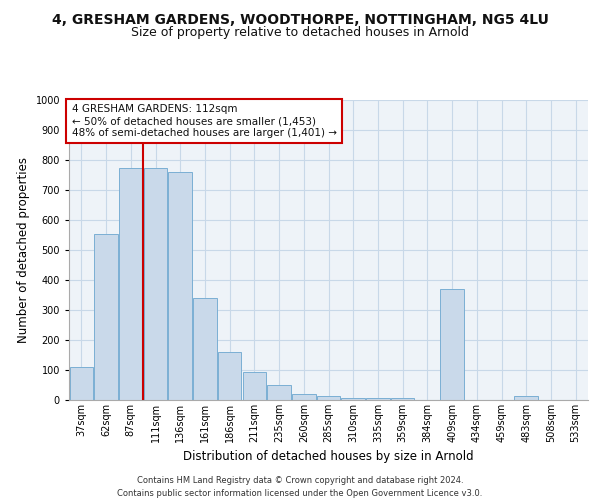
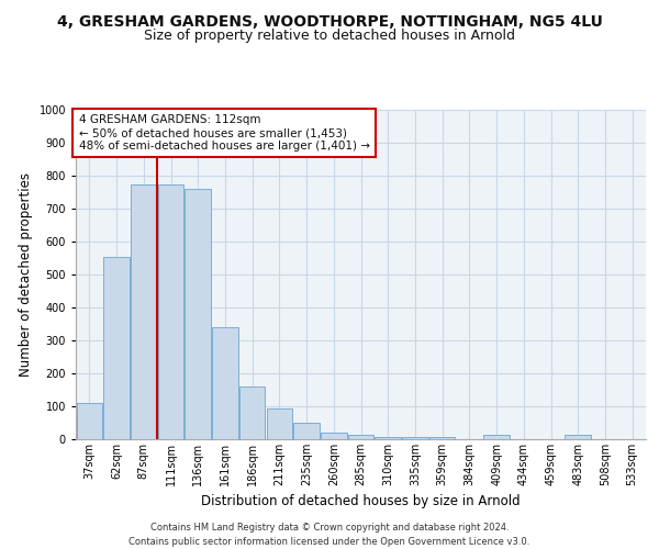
409sqm: 370 -> 12
